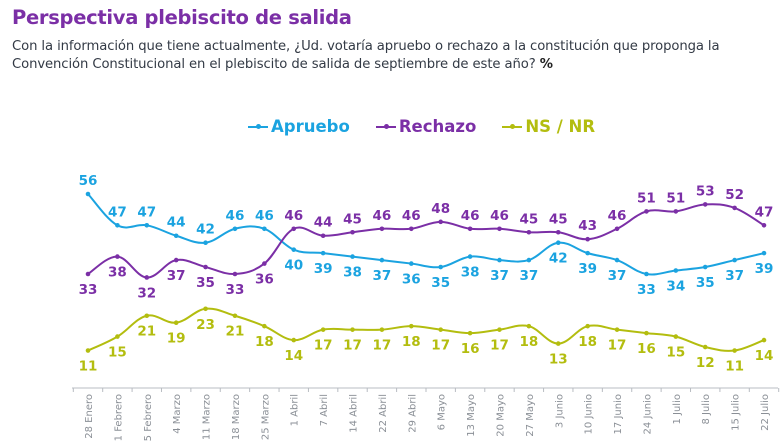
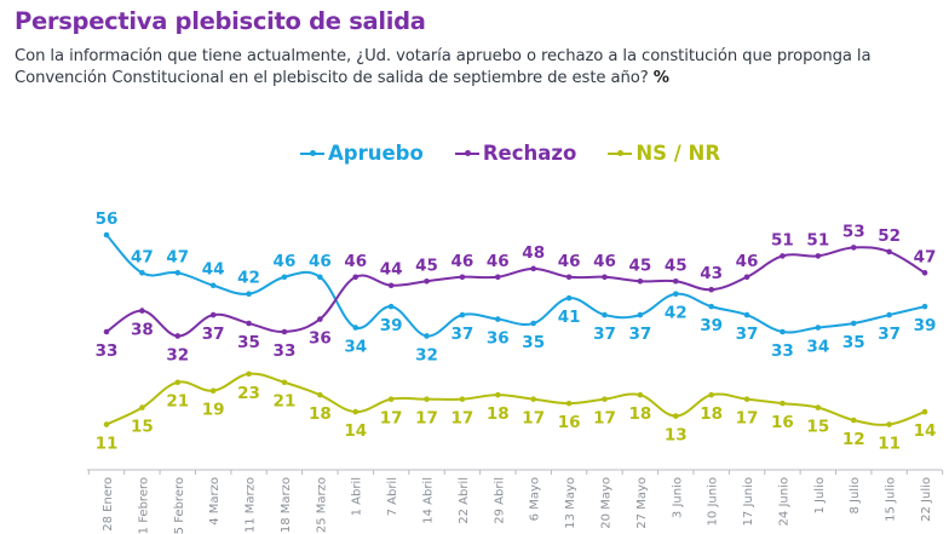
Apruebo/1 Abril: 40 -> 34
Apruebo/14 Abril: 38 -> 32
Apruebo/13 Mayo: 38 -> 41
